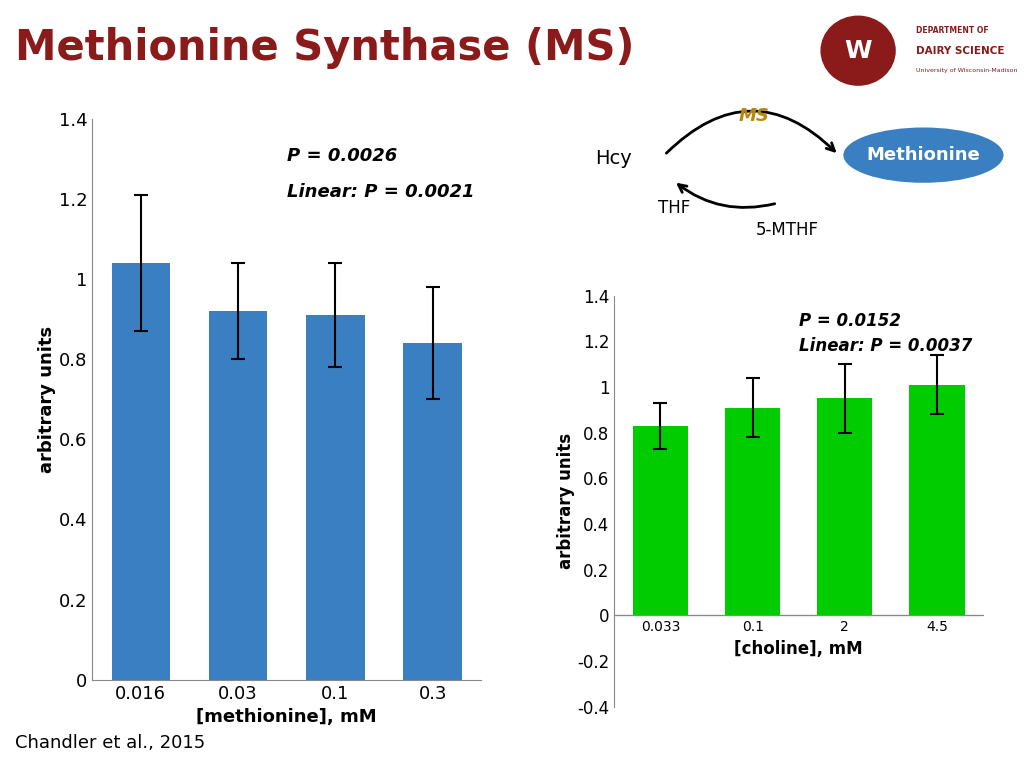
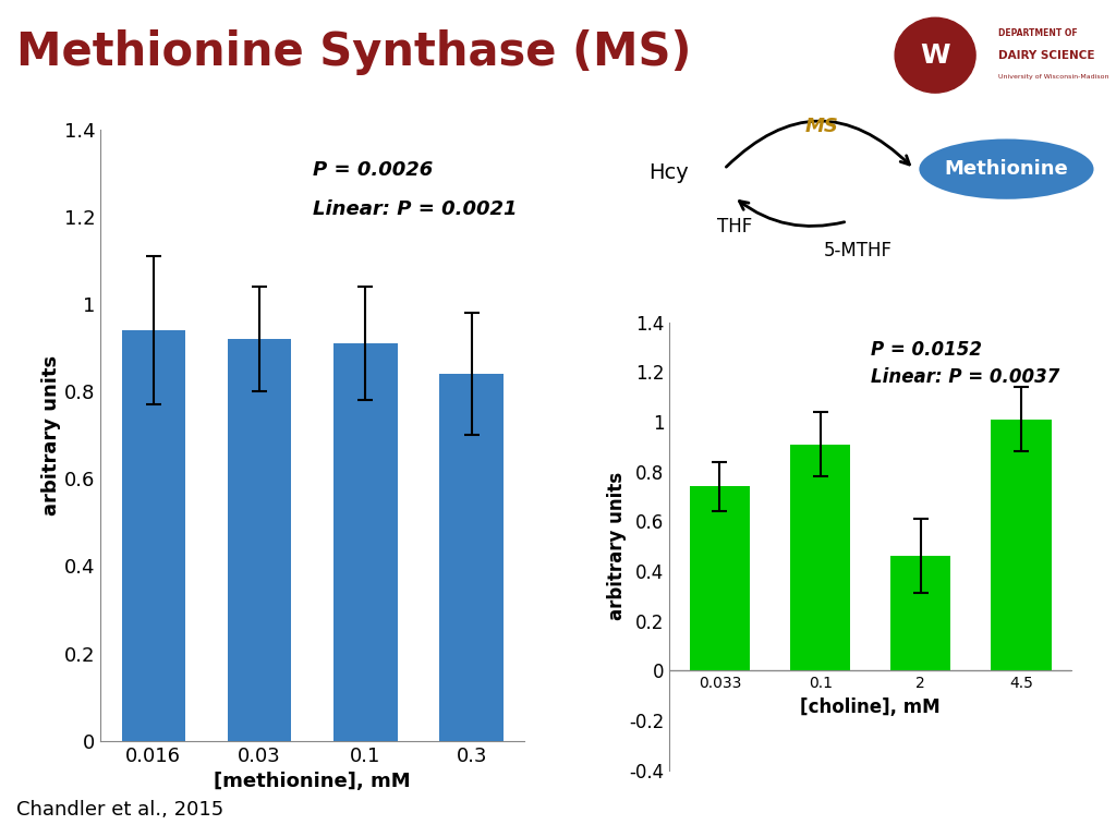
0.016: 1.04 -> 0.94
0.033: 0.83 -> 0.74
2: 0.95 -> 0.46
